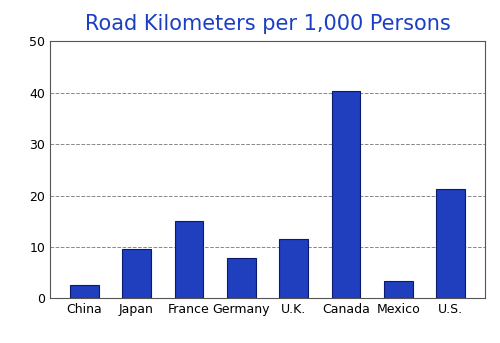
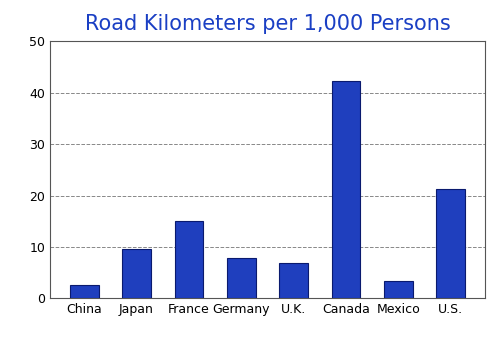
U.K.: 11.6 -> 6.9
Canada: 40.4 -> 42.2
